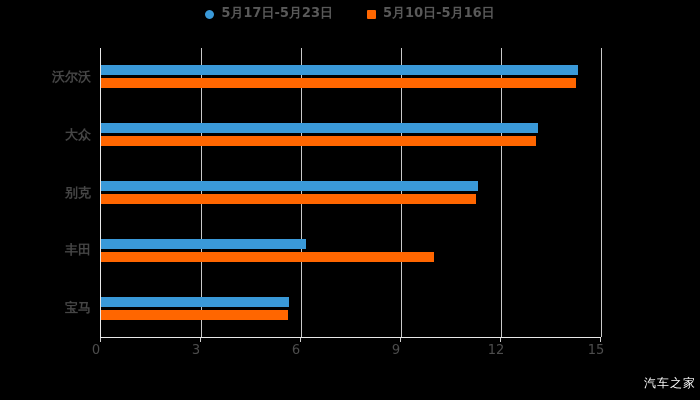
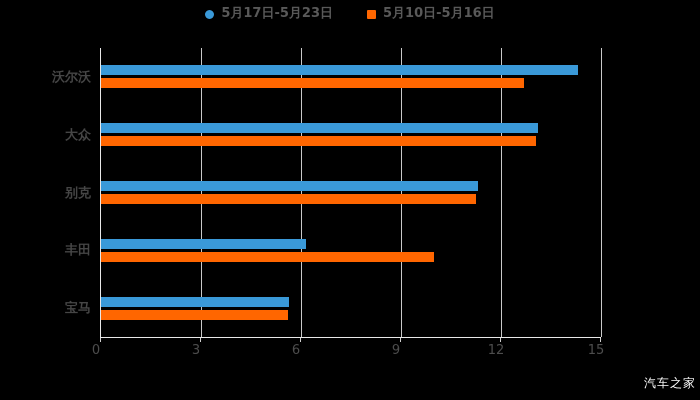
5月10日-5月16日/沃尔沃: 14.2 -> 12.7
